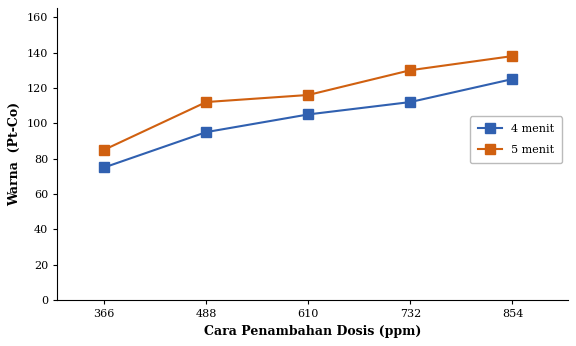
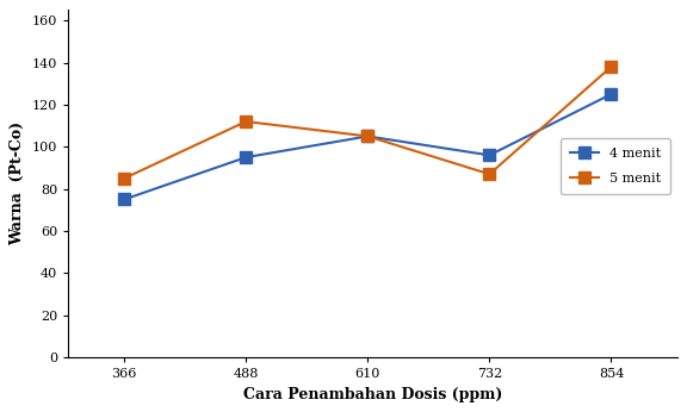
5 menit/610: 116 -> 105
4 menit/732: 112 -> 96
5 menit/732: 130 -> 87
